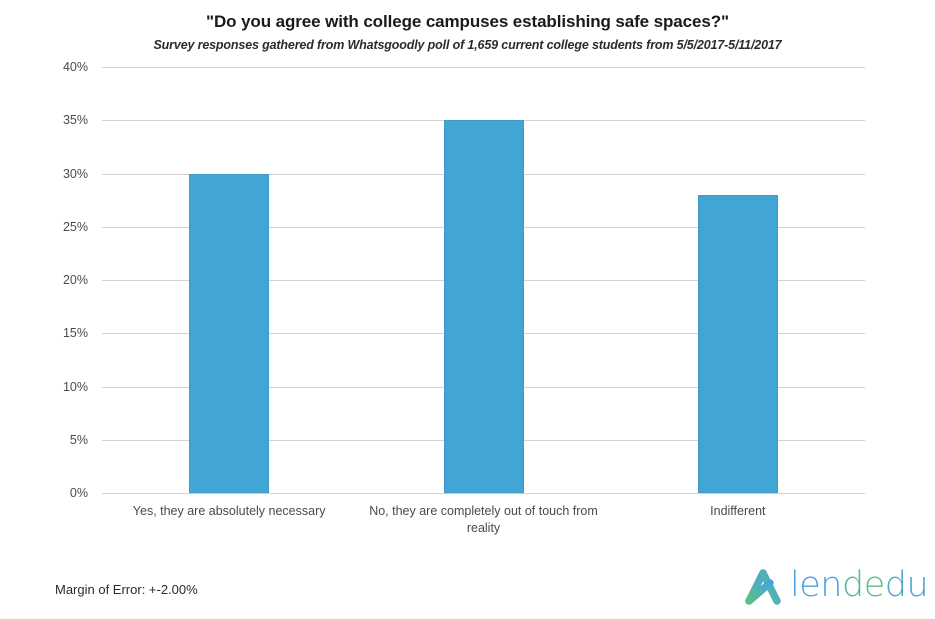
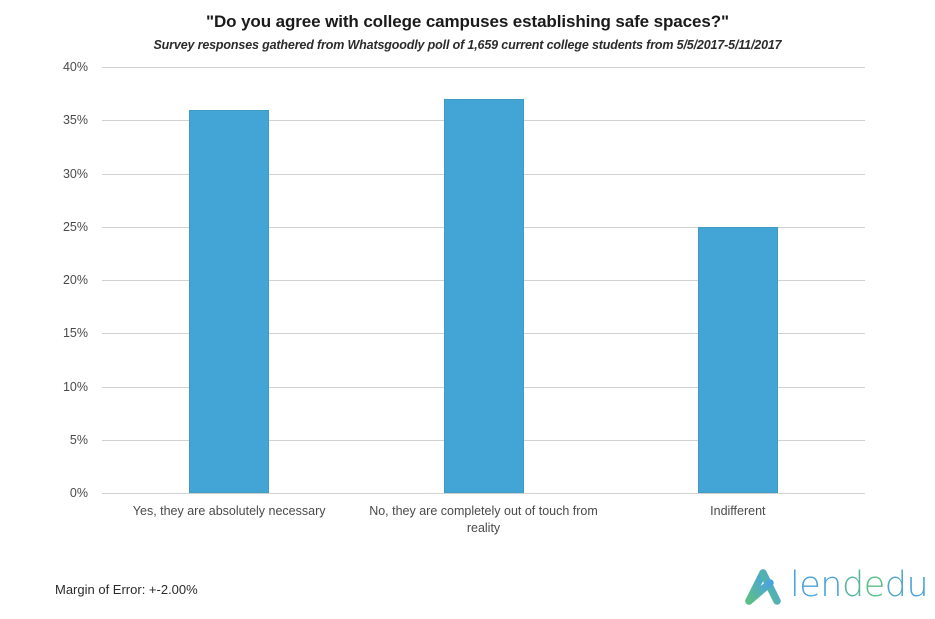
Yes, they are absolutely necessary: 30% -> 36%
No, they are completely out of touch from reality: 35% -> 37%
Indifferent: 28% -> 25%
